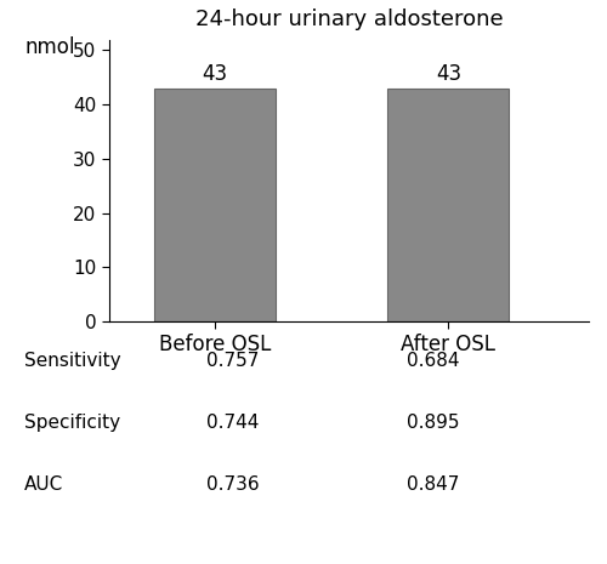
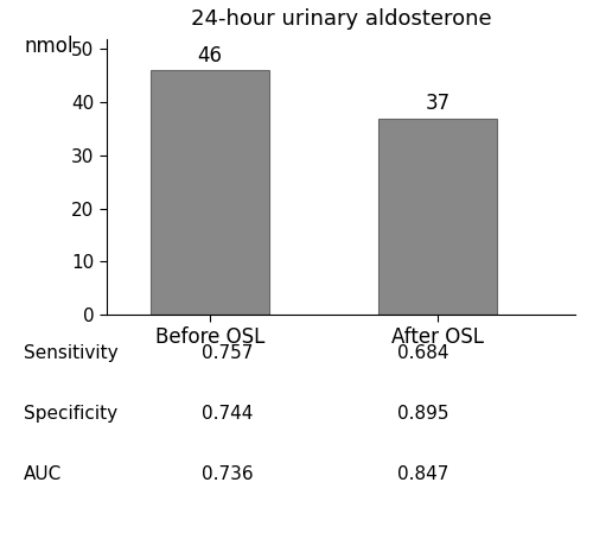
Before OSL: 43 -> 46
After OSL: 43 -> 37
